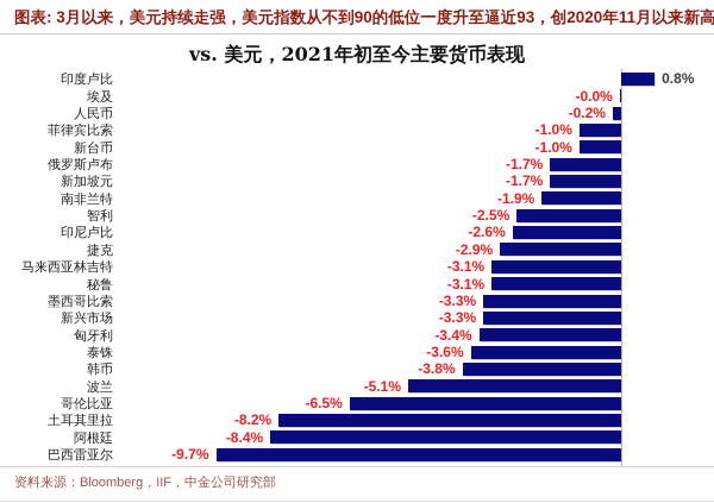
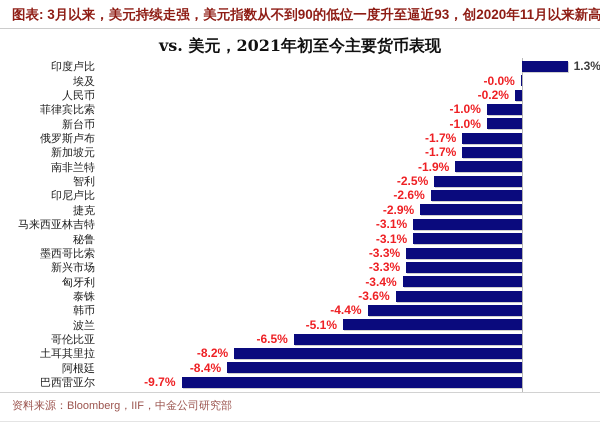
印度卢比: 0.8% -> 1.3%
韩币: -3.8% -> -4.4%
